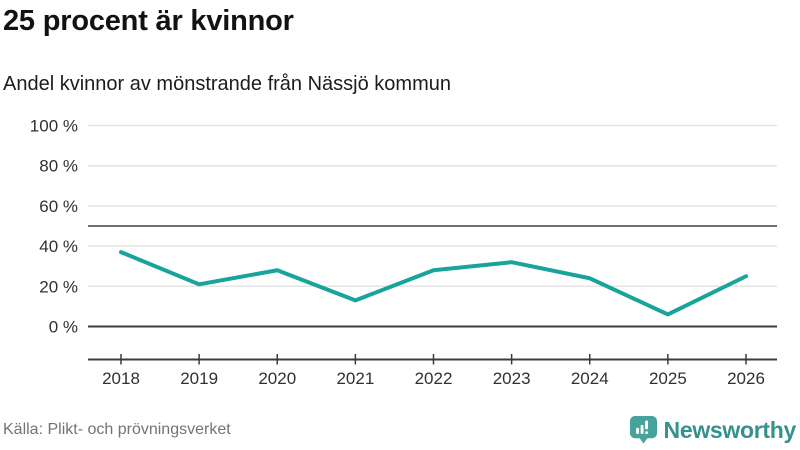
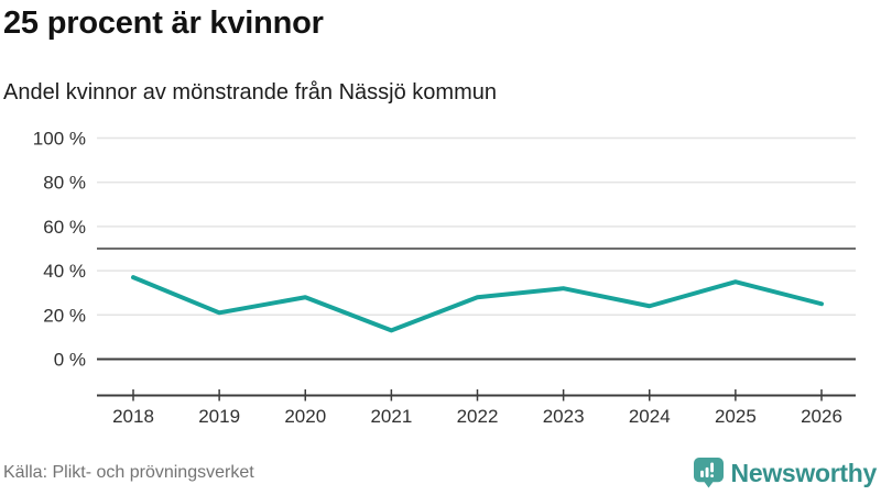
2025: 6% -> 35%
